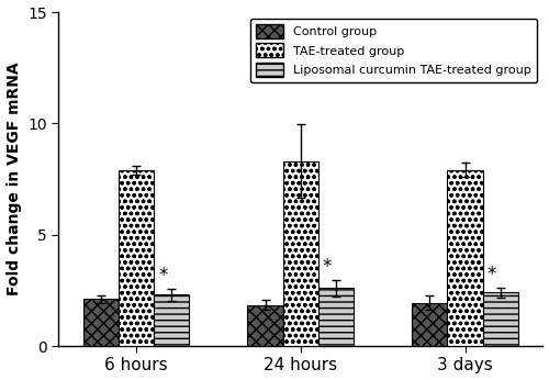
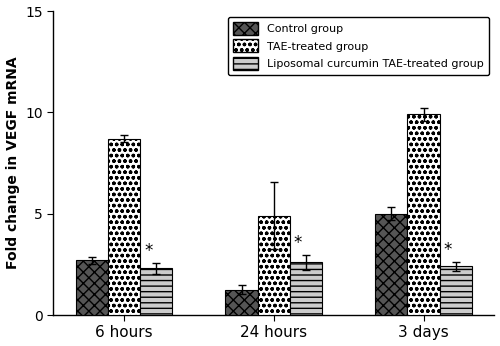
Control group/6 hours: 2.10 -> 2.70
TAE-treated group/6 hours: 7.9 -> 8.7
Control group/24 hours: 1.85 -> 1.25
TAE-treated group/24 hours: 8.3 -> 4.9
Control group/3 days: 1.95 -> 5.00
TAE-treated group/3 days: 7.9 -> 9.9
